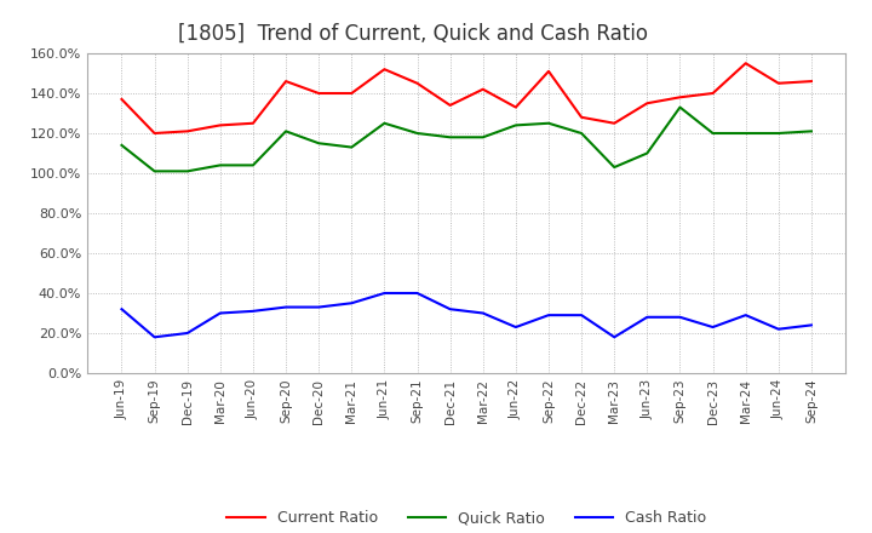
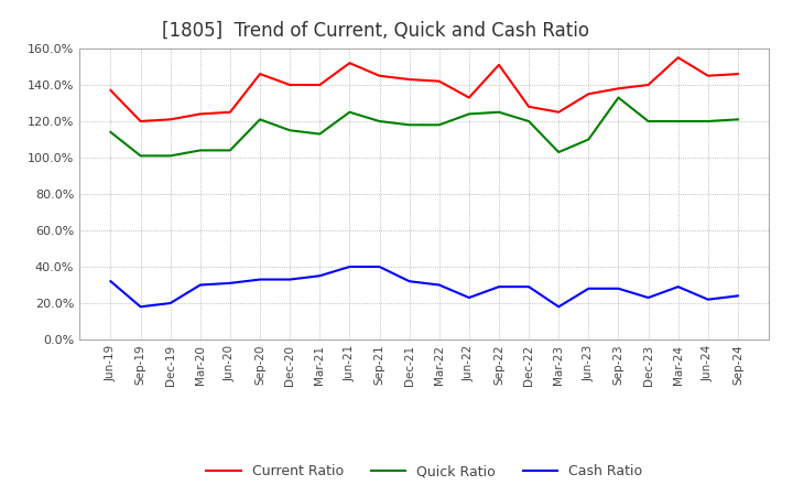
Current Ratio/Dec-21: 134% -> 143%
